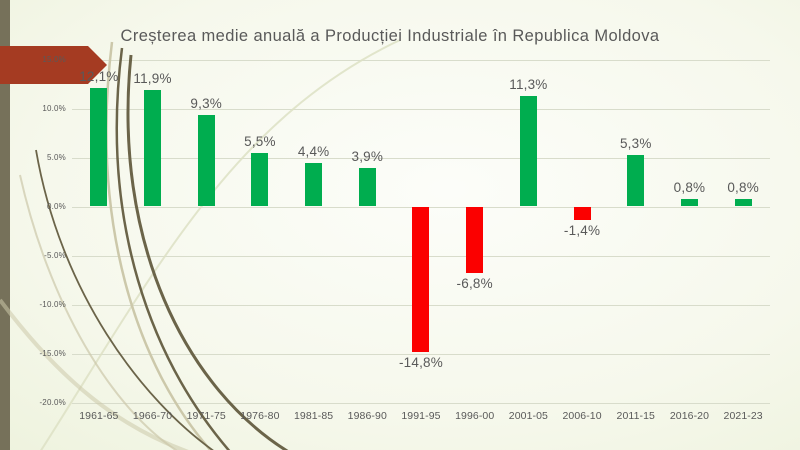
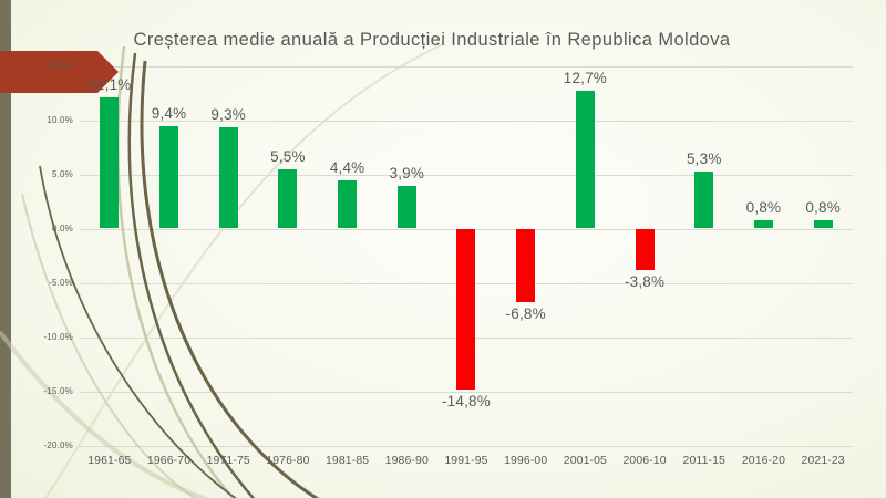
1966-70: 11,9% -> 9,4%
2001-05: 11,3% -> 12,7%
2006-10: -1,4% -> -3,8%
